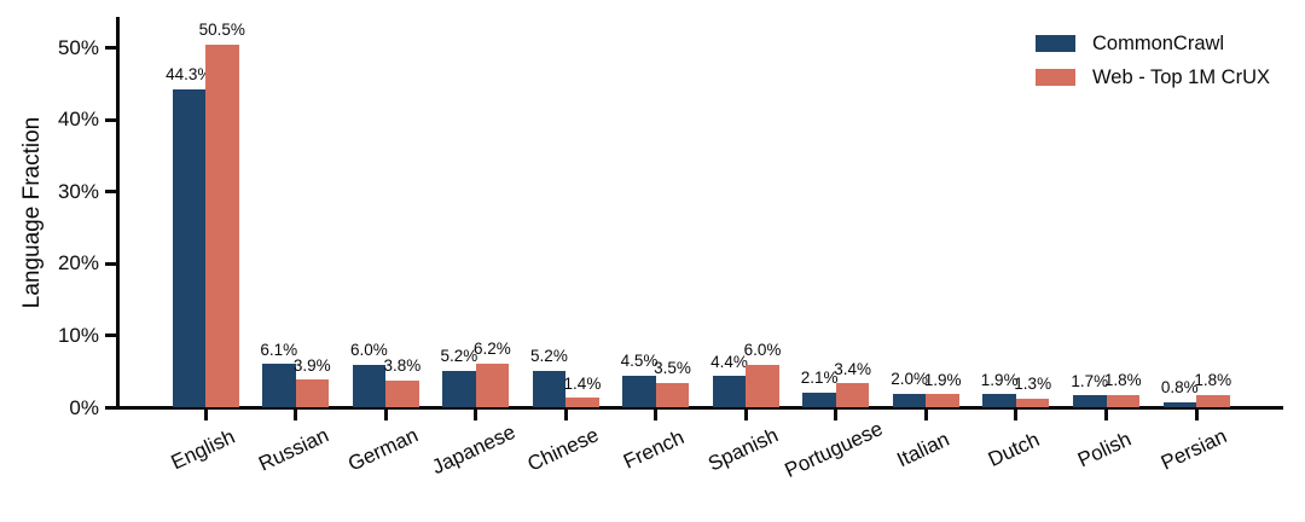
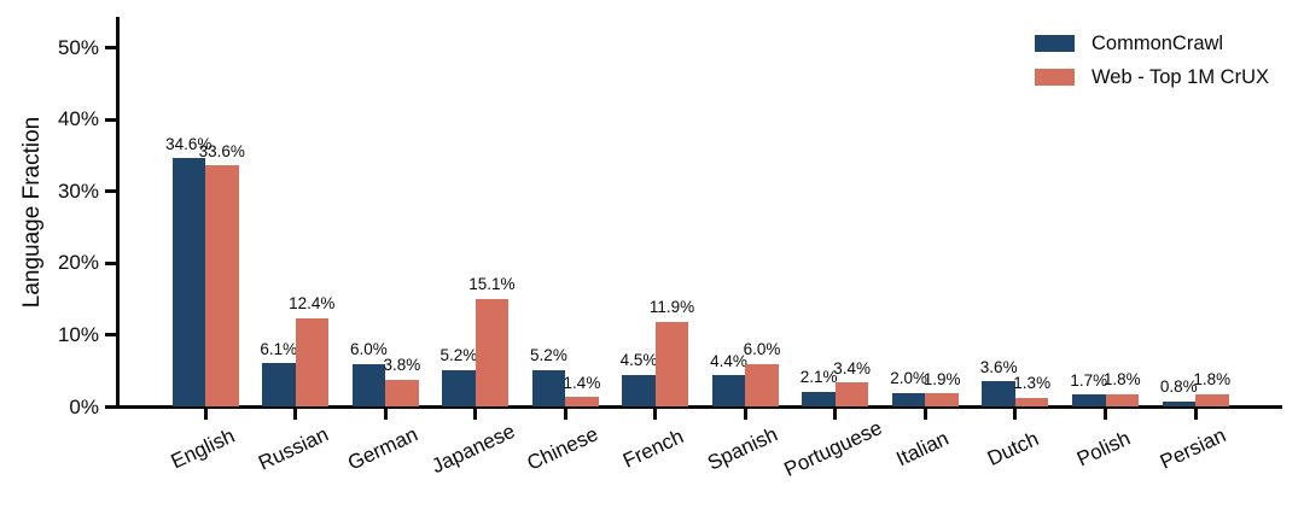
CommonCrawl/English: 44.3% -> 34.6%
Web - Top 1M CrUX/English: 50.5% -> 33.6%
Web - Top 1M CrUX/Russian: 3.9% -> 12.4%
Web - Top 1M CrUX/Japanese: 6.2% -> 15.1%
Web - Top 1M CrUX/French: 3.5% -> 11.9%
CommonCrawl/Dutch: 1.9% -> 3.6%
